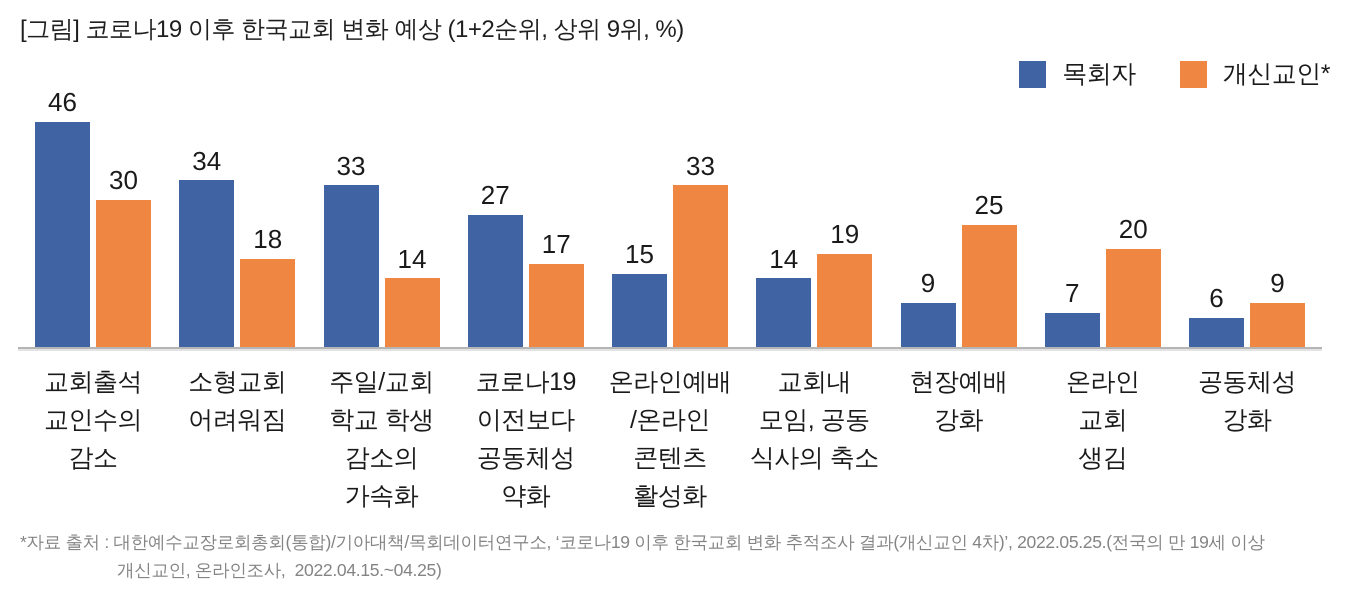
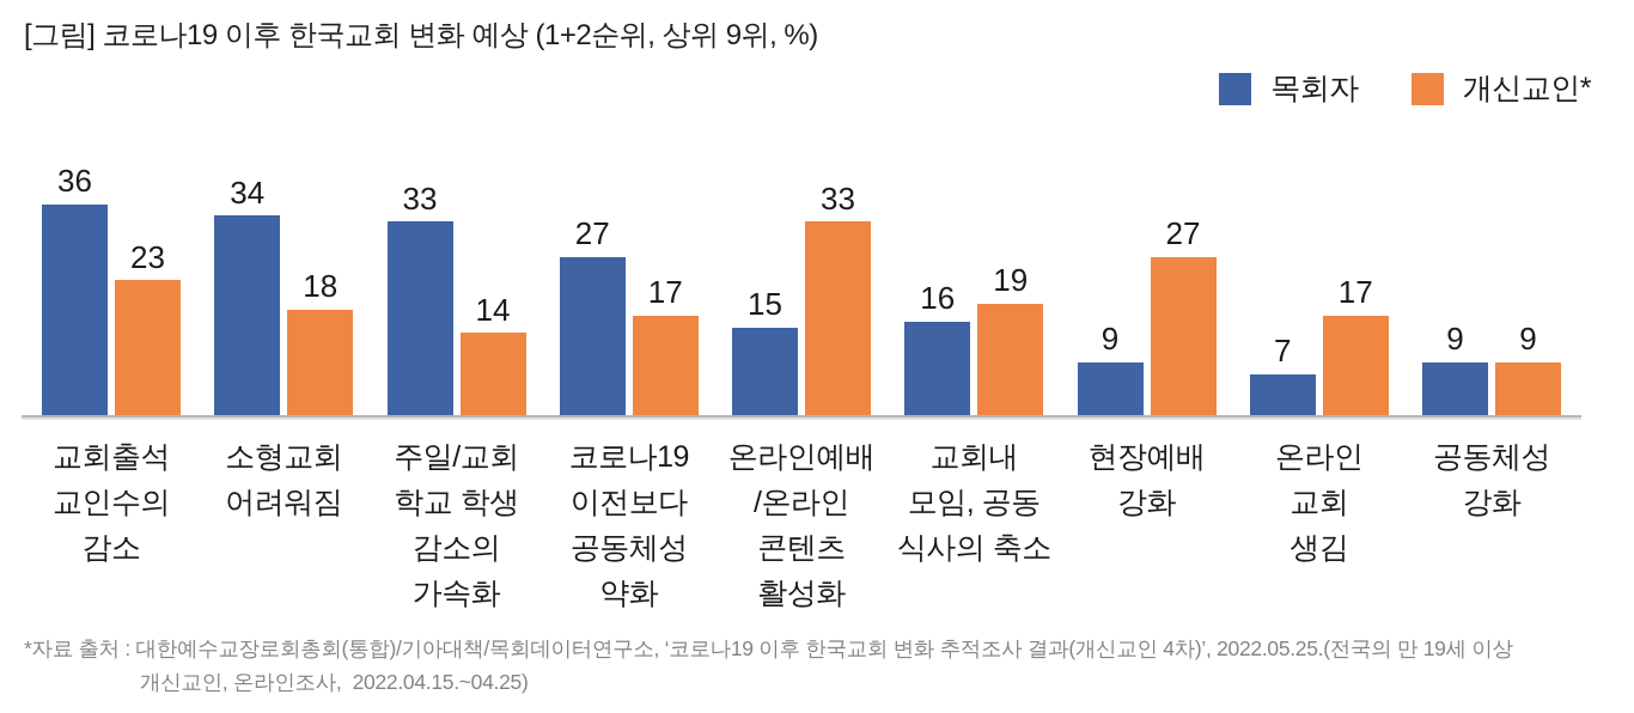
목회자/교회출석 교인수의 감소: 46 -> 36
개신교인*/교회출석 교인수의 감소: 30 -> 23
목회자/교회내 모임, 공동 식사의 축소: 14 -> 16
개신교인*/현장예배 강화: 25 -> 27
개신교인*/온라인 교회 생김: 20 -> 17
목회자/공동체성 강화: 6 -> 9
